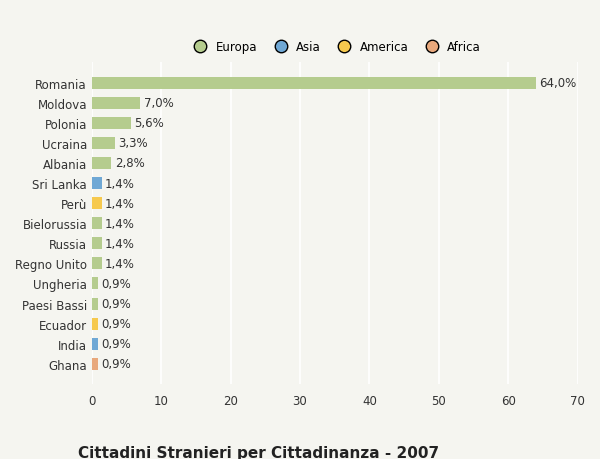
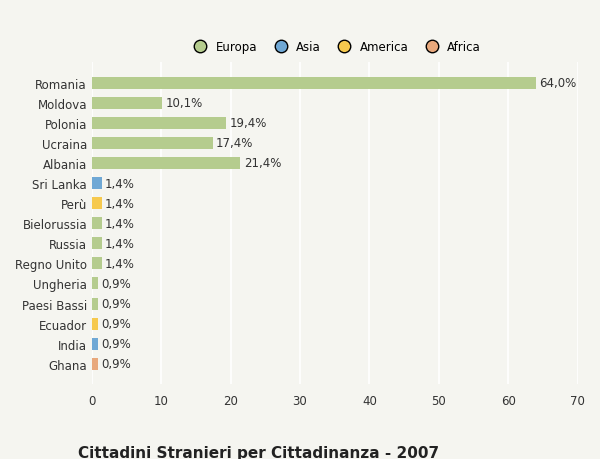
Moldova: 7,0% -> 10,1%
Polonia: 5,6% -> 19,4%
Ucraina: 3,3% -> 17,4%
Albania: 2,8% -> 21,4%
